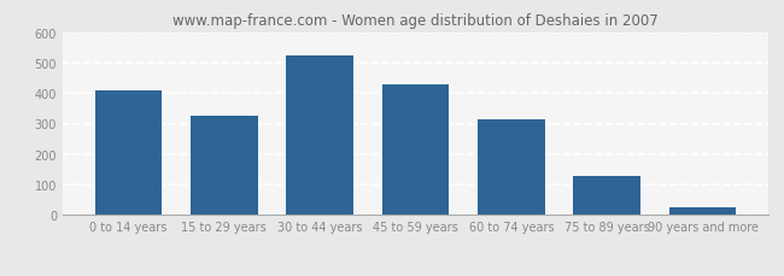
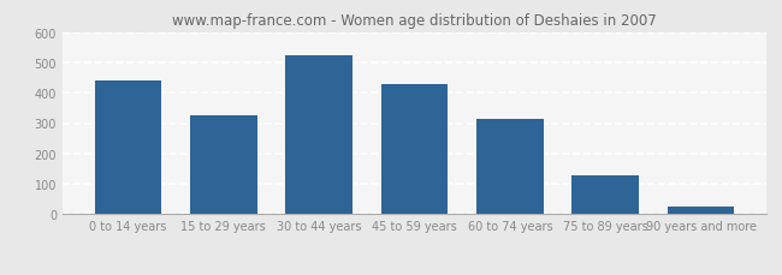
0 to 14 years: 410 -> 440
